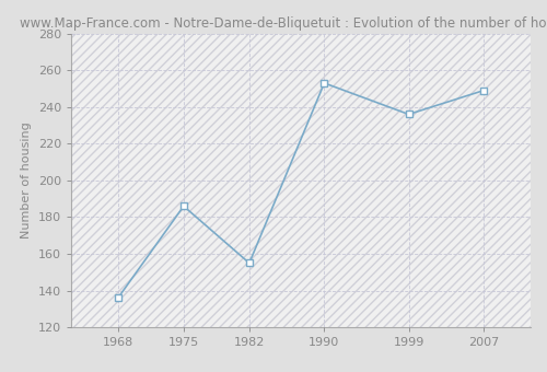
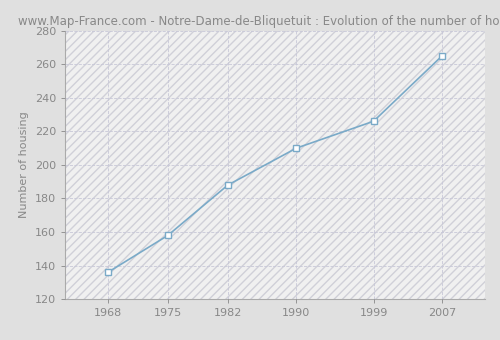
1975: 186 -> 158
1982: 155 -> 188
1990: 253 -> 210
1999: 236 -> 226
2007: 249 -> 265
